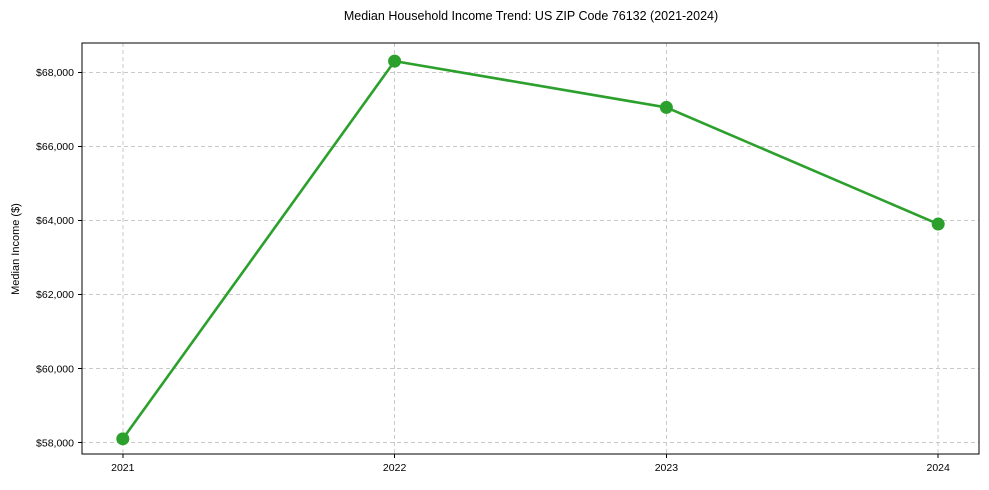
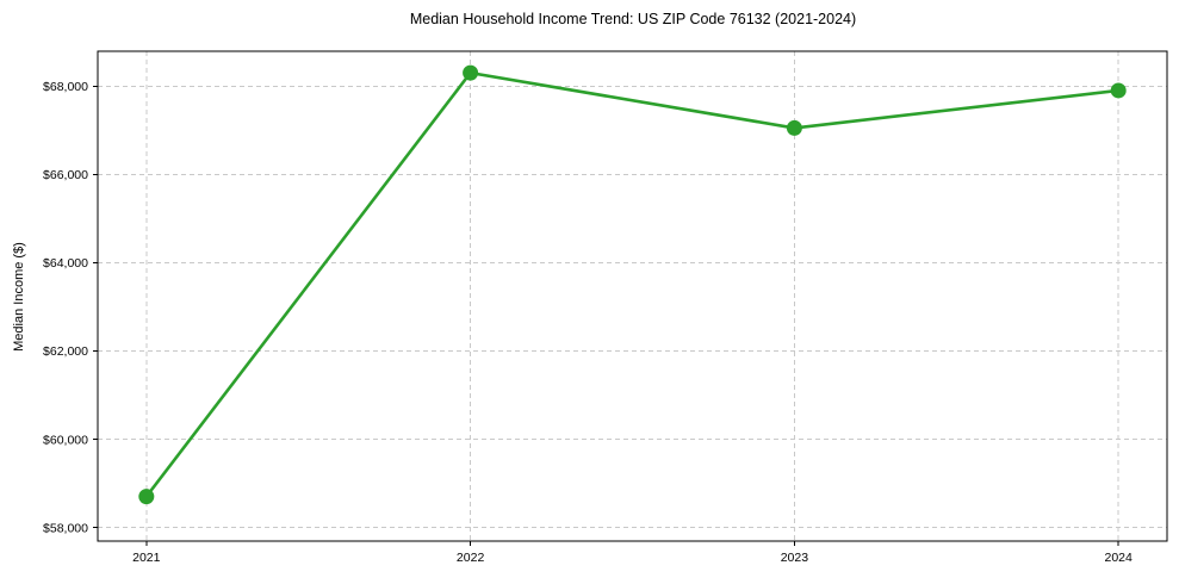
2021: $58100 -> $58700
2024: $63900 -> $67900
